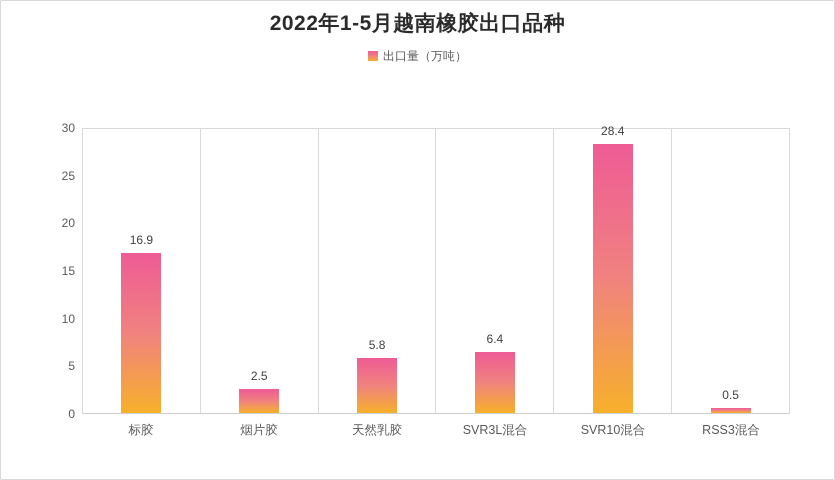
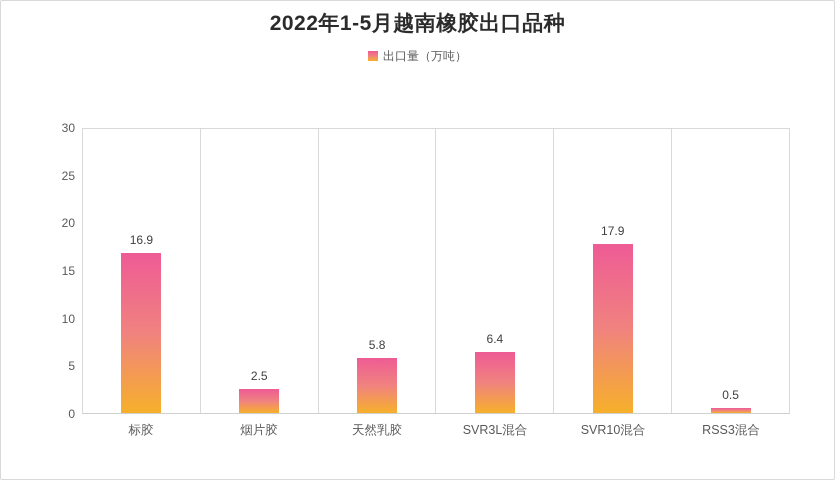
SVR10混合: 28.4 -> 17.9
